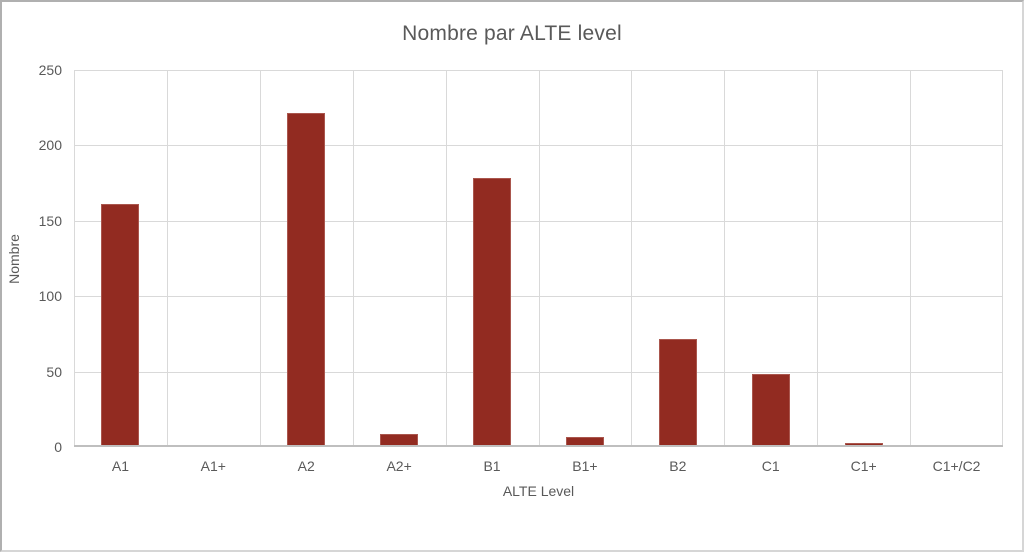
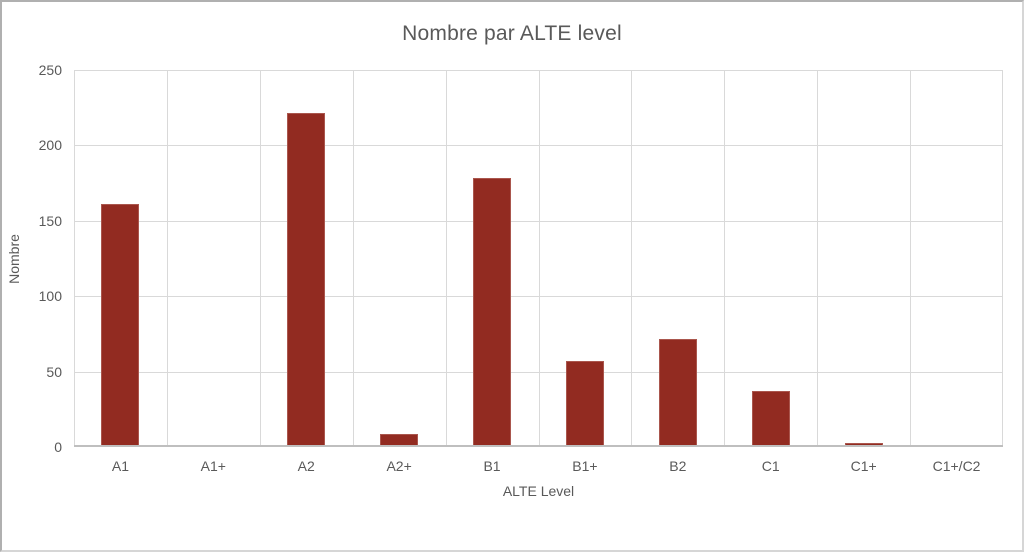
B1+: 5 -> 56
C1: 47 -> 36
